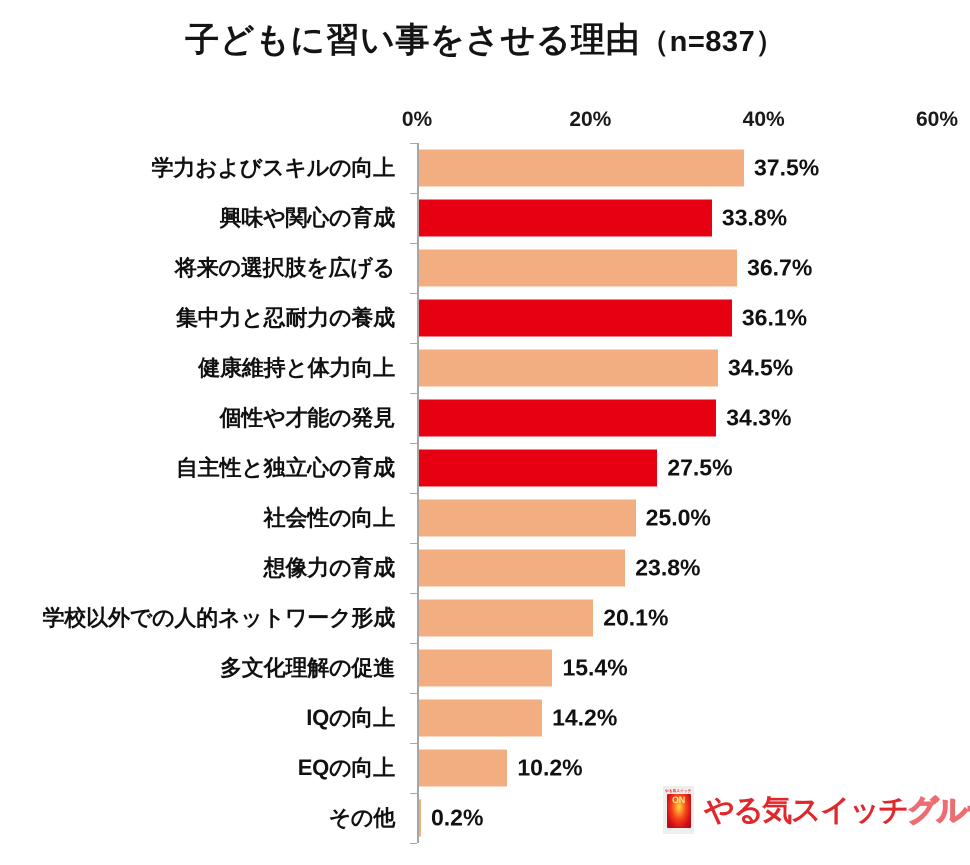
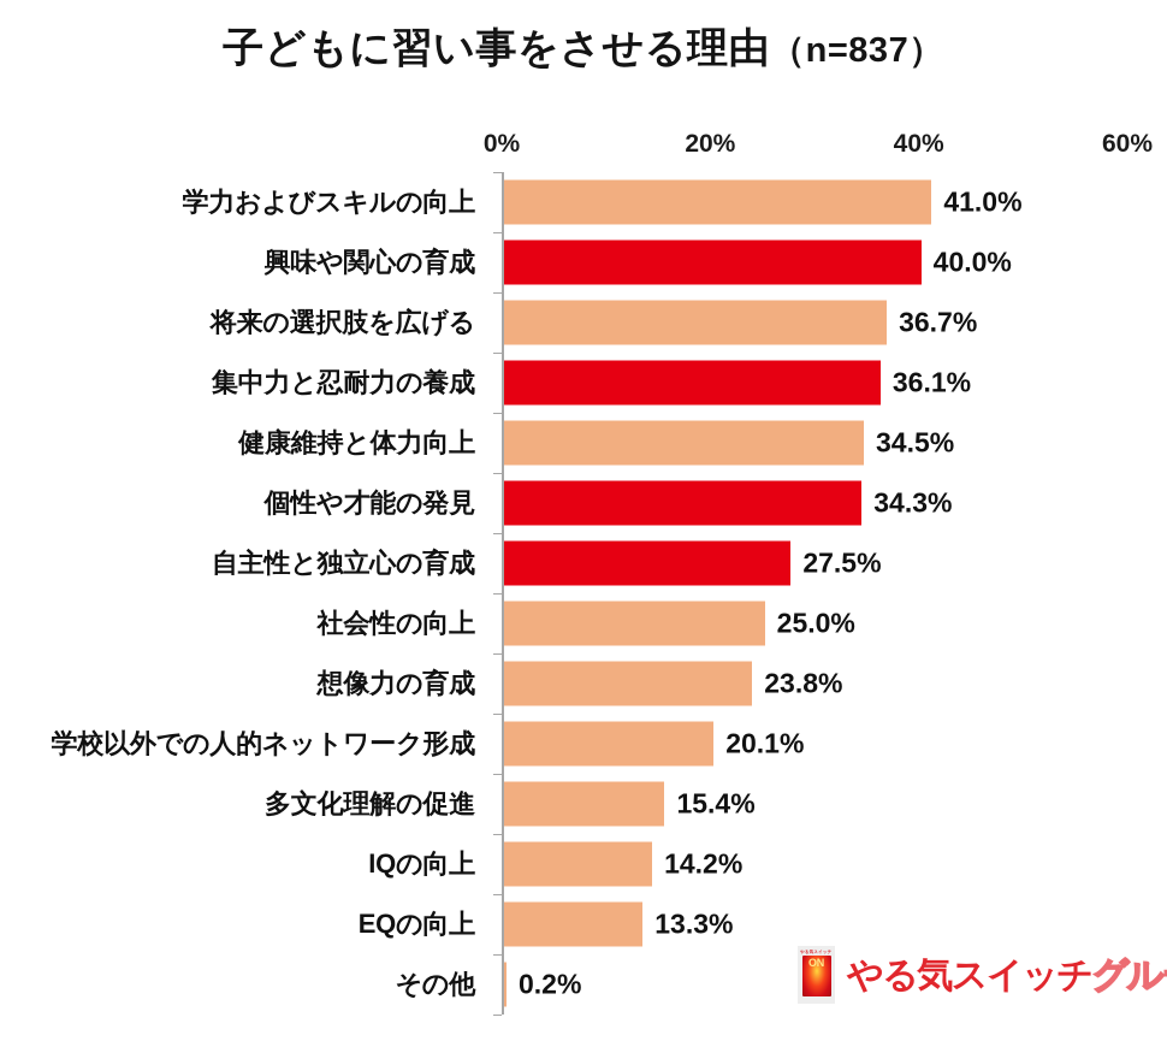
学力およびスキルの向上: 37.5% -> 41.0%
興味や関心の育成: 33.8% -> 40.0%
EQの向上: 10.2% -> 13.3%
